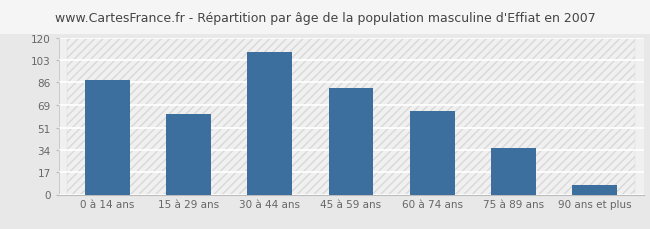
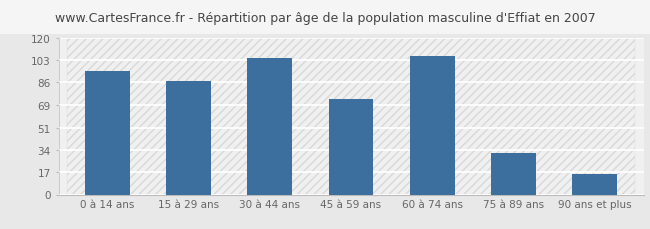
0 à 14 ans: 88 -> 95
15 à 29 ans: 62 -> 87
30 à 44 ans: 109 -> 105
45 à 59 ans: 82 -> 73
60 à 74 ans: 64 -> 106
75 à 89 ans: 36 -> 32
90 ans et plus: 7 -> 16
